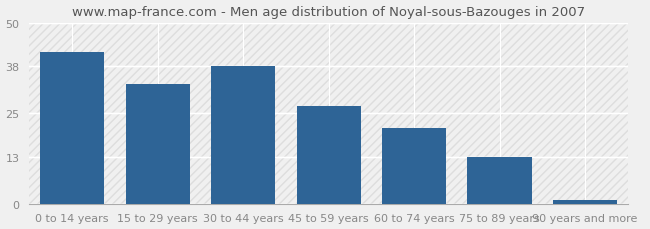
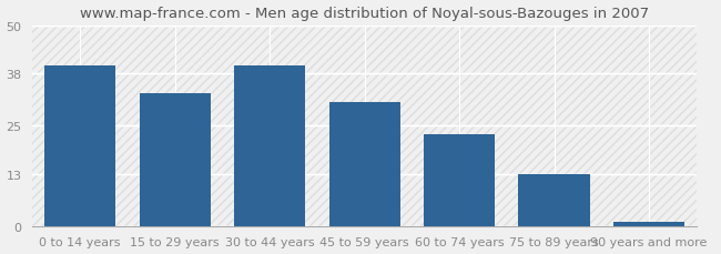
0 to 14 years: 42 -> 40
30 to 44 years: 38 -> 40
45 to 59 years: 27 -> 31
60 to 74 years: 21 -> 23
